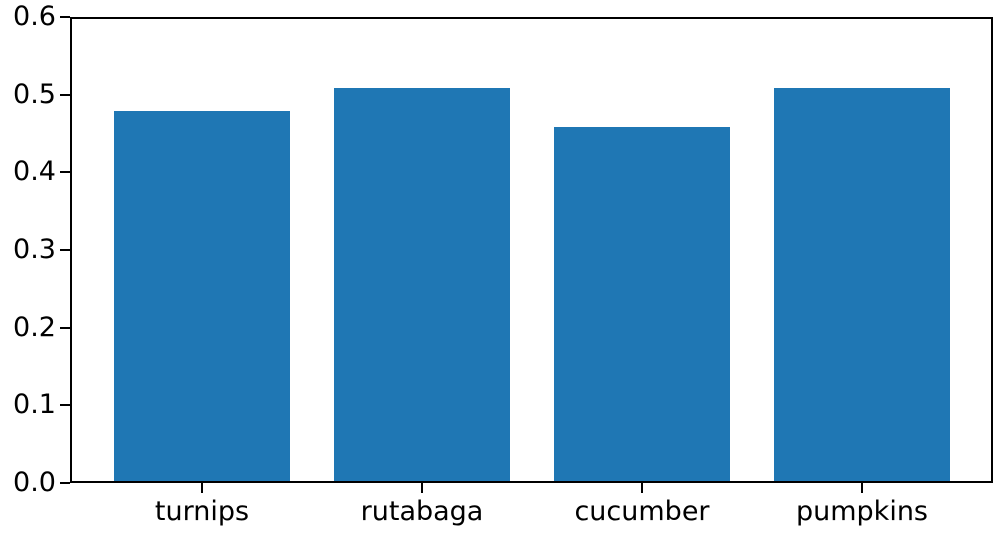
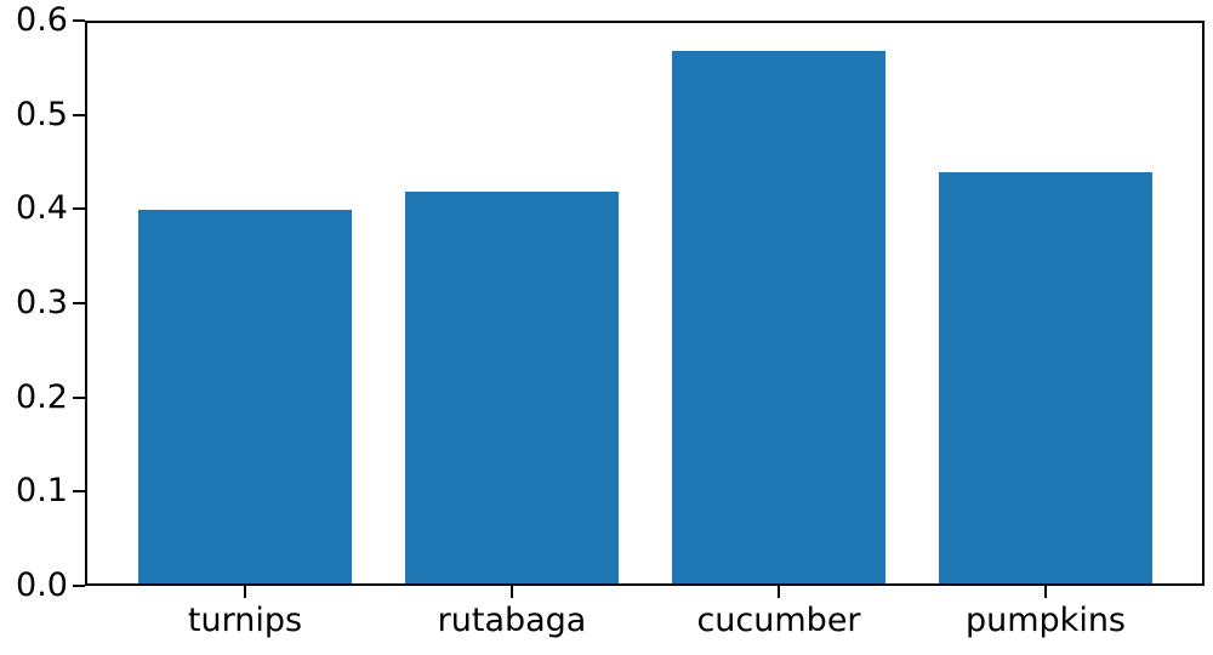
turnips: 0.48 -> 0.40
rutabaga: 0.51 -> 0.42
cucumber: 0.46 -> 0.57
pumpkins: 0.51 -> 0.44
